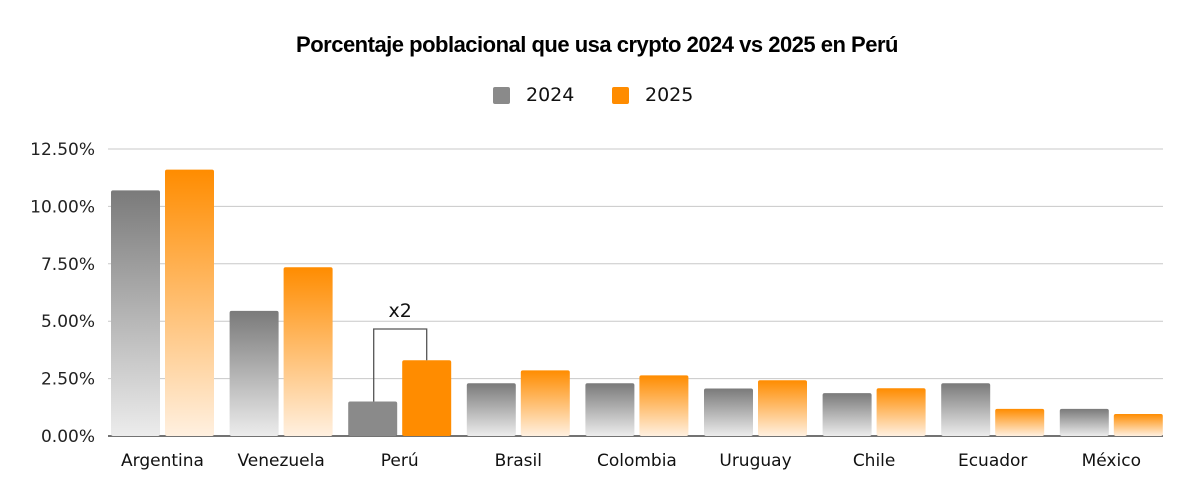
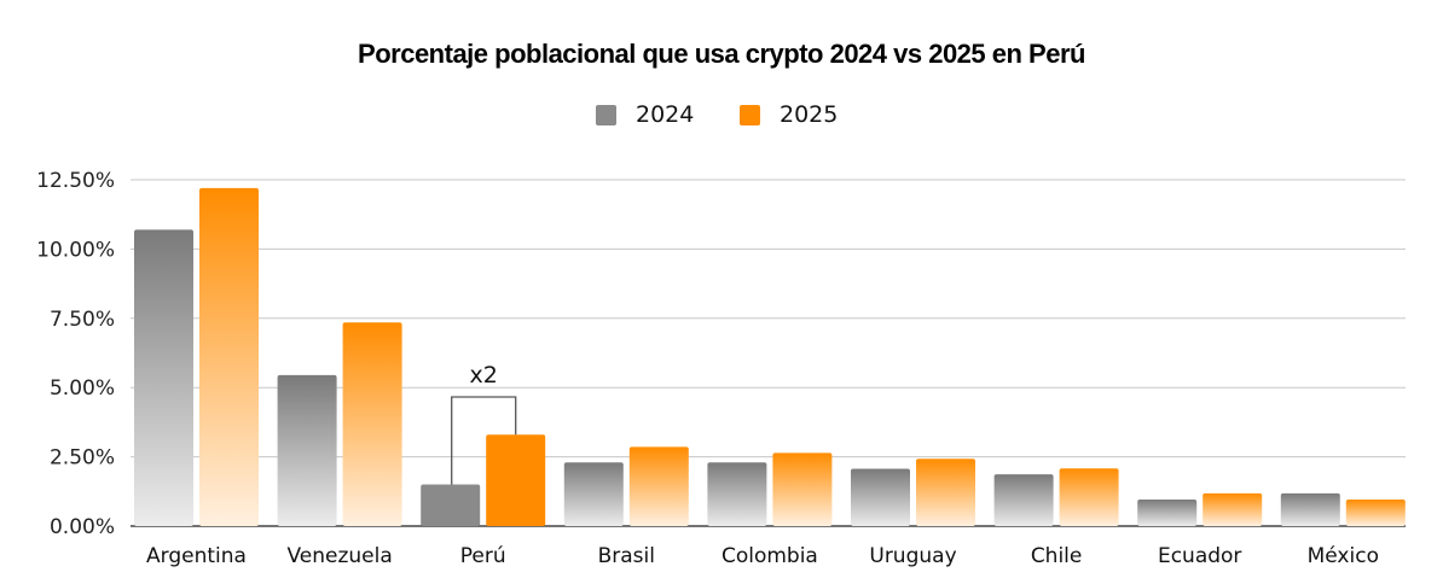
2025/Argentina: 11.6% -> 12.2%
2024/Ecuador: 2.3% -> 1.0%
